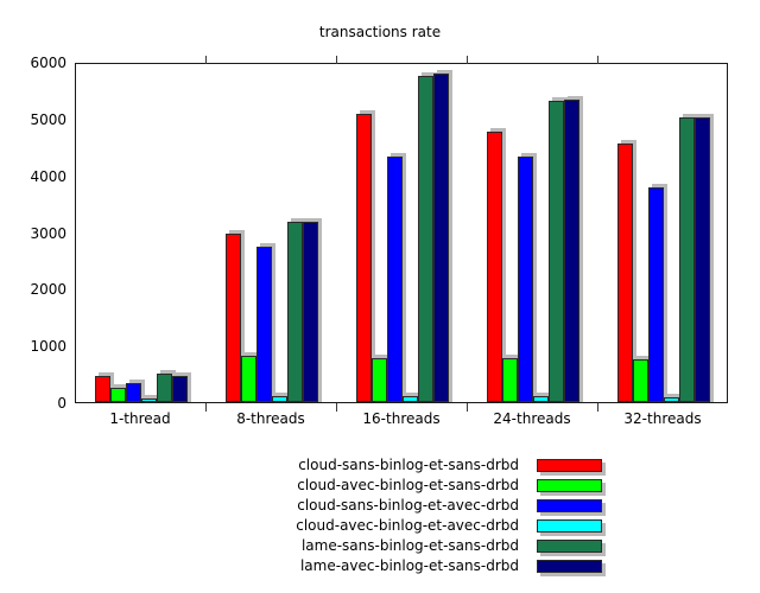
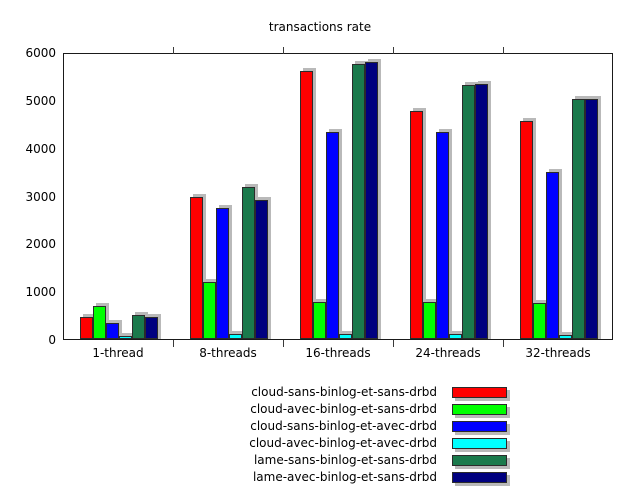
cloud-avec-binlog-et-sans-drbd/1-thread: 200 -> 700
cloud-avec-binlog-et-sans-drbd/8-threads: 800 -> 1200
lame-avec-binlog-et-sans-drbd/8-threads: 3200 -> 2900
cloud-sans-binlog-et-sans-drbd/16-threads: 5100 -> 5600
cloud-sans-binlog-et-avec-drbd/32-threads: 3800 -> 3500
